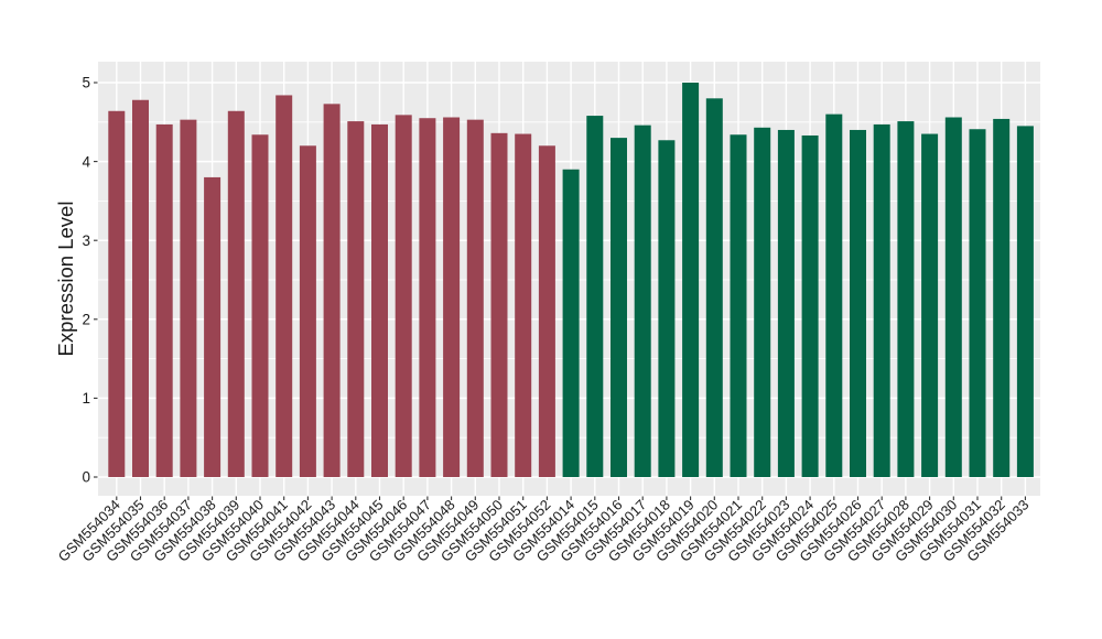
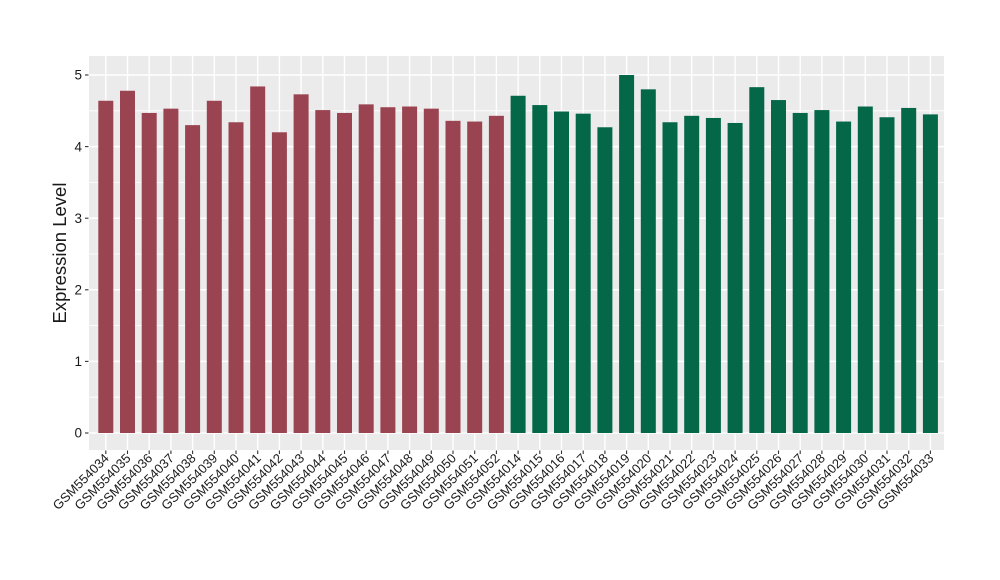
GSM554038: 3.8 -> 4.3
GSM554052: 4.2 -> 4.4
GSM554014: 3.9 -> 4.7
GSM554016: 4.3 -> 4.5
GSM554025: 4.6 -> 4.8
GSM554026: 4.4 -> 4.7
